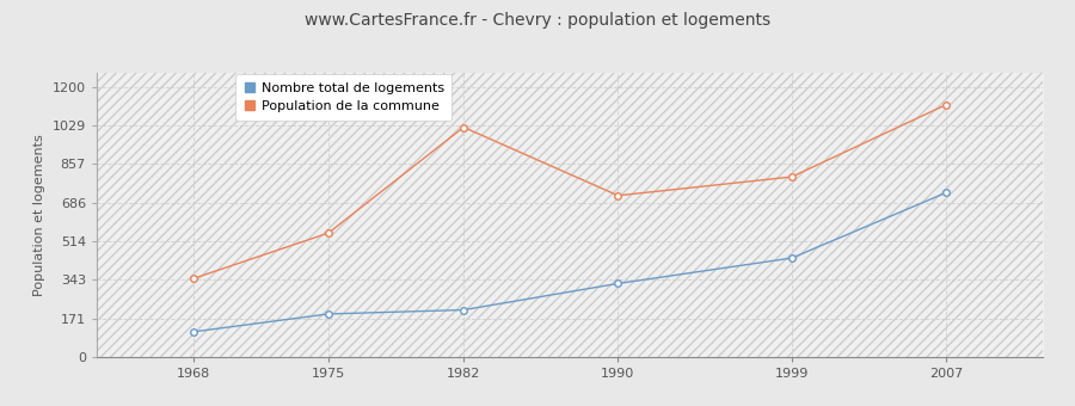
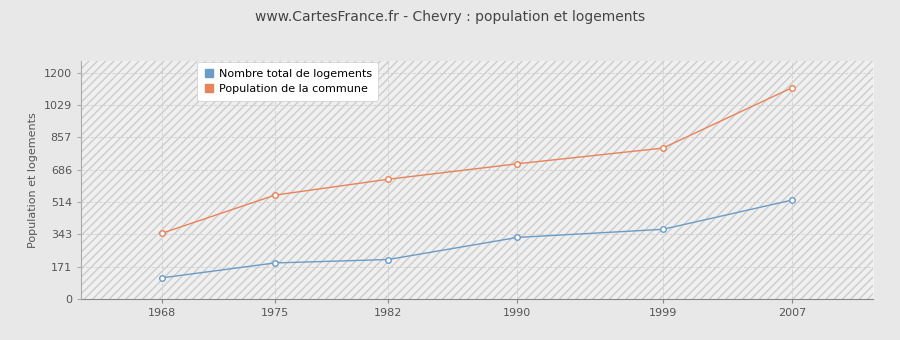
Population de la commune/1982: 1020 -> 640
Nombre total de logements/1999: 440 -> 370
Nombre total de logements/2007: 730 -> 520
